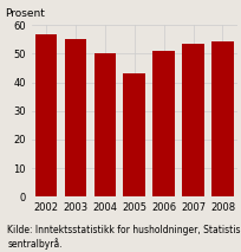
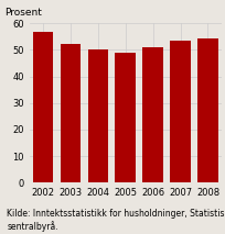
2003: 55.0 -> 52.2
2005: 43.0 -> 49.0
